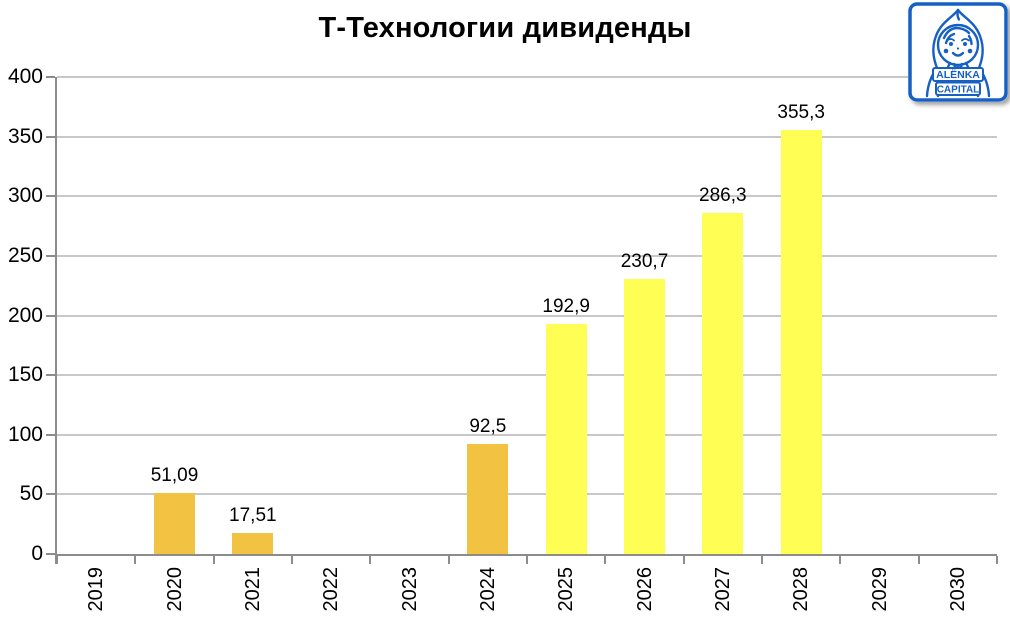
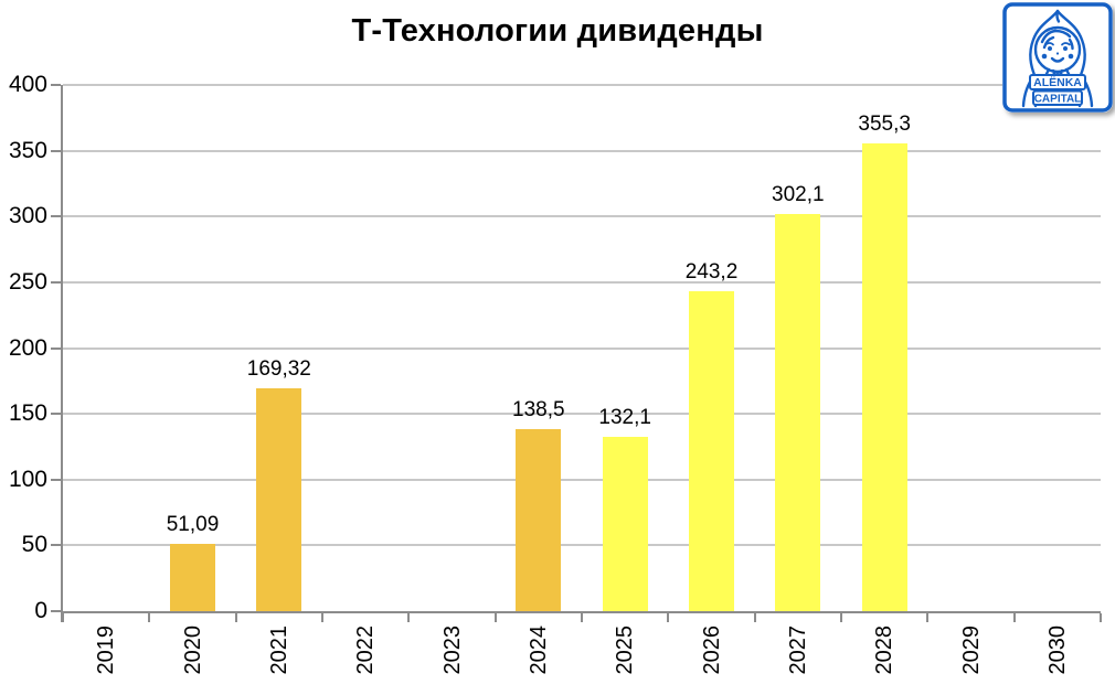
2021: 17,51 -> 169,32
2024: 92,5 -> 138,5
2025: 192,9 -> 132,1
2026: 230,7 -> 243,2
2027: 286,3 -> 302,1
